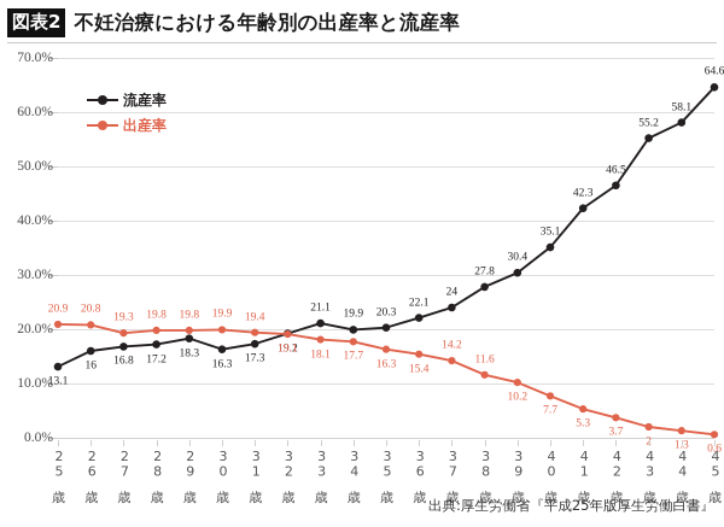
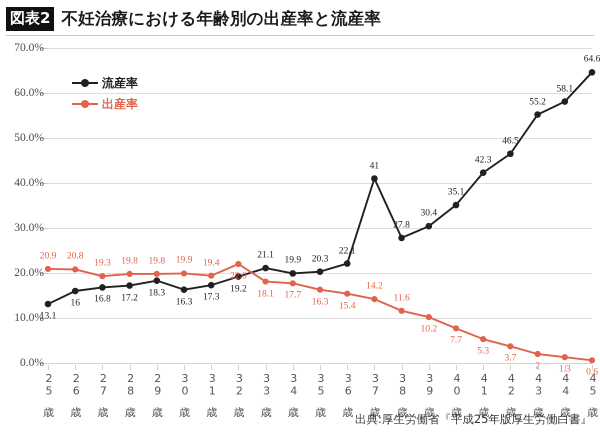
出産率/32歳: 19.1 -> 22.0
流産率/37歳: 24 -> 41
